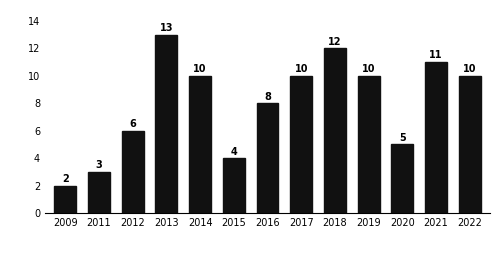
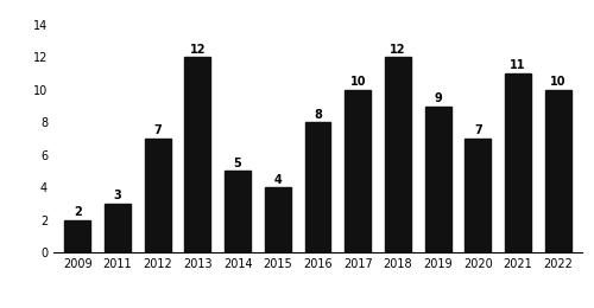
2012: 6 -> 7
2013: 13 -> 12
2014: 10 -> 5
2019: 10 -> 9
2020: 5 -> 7
